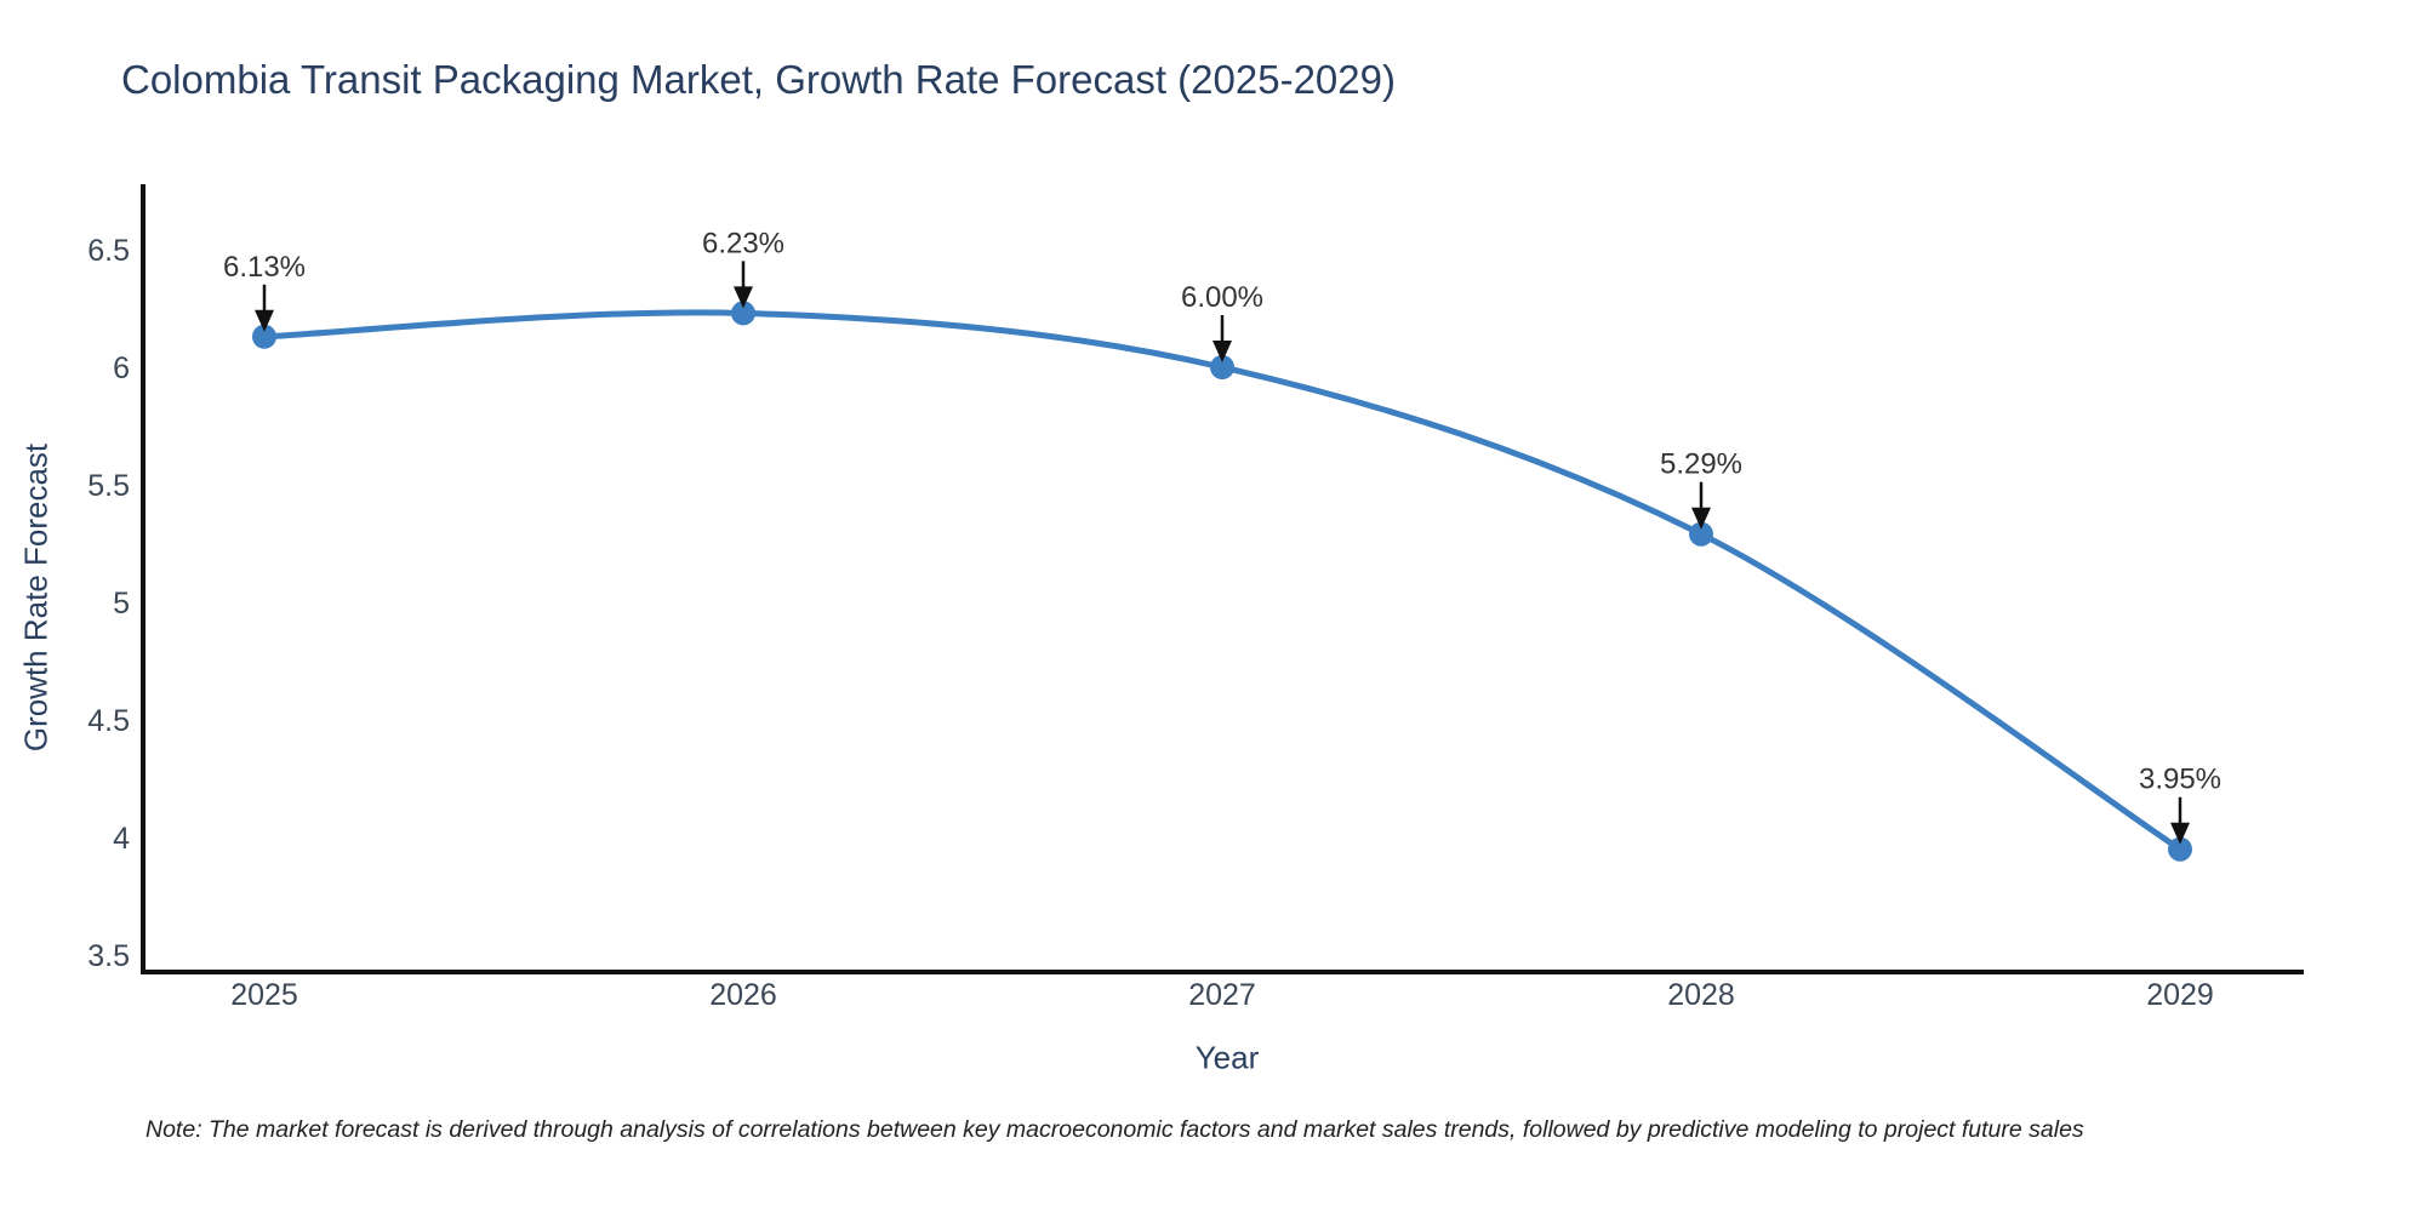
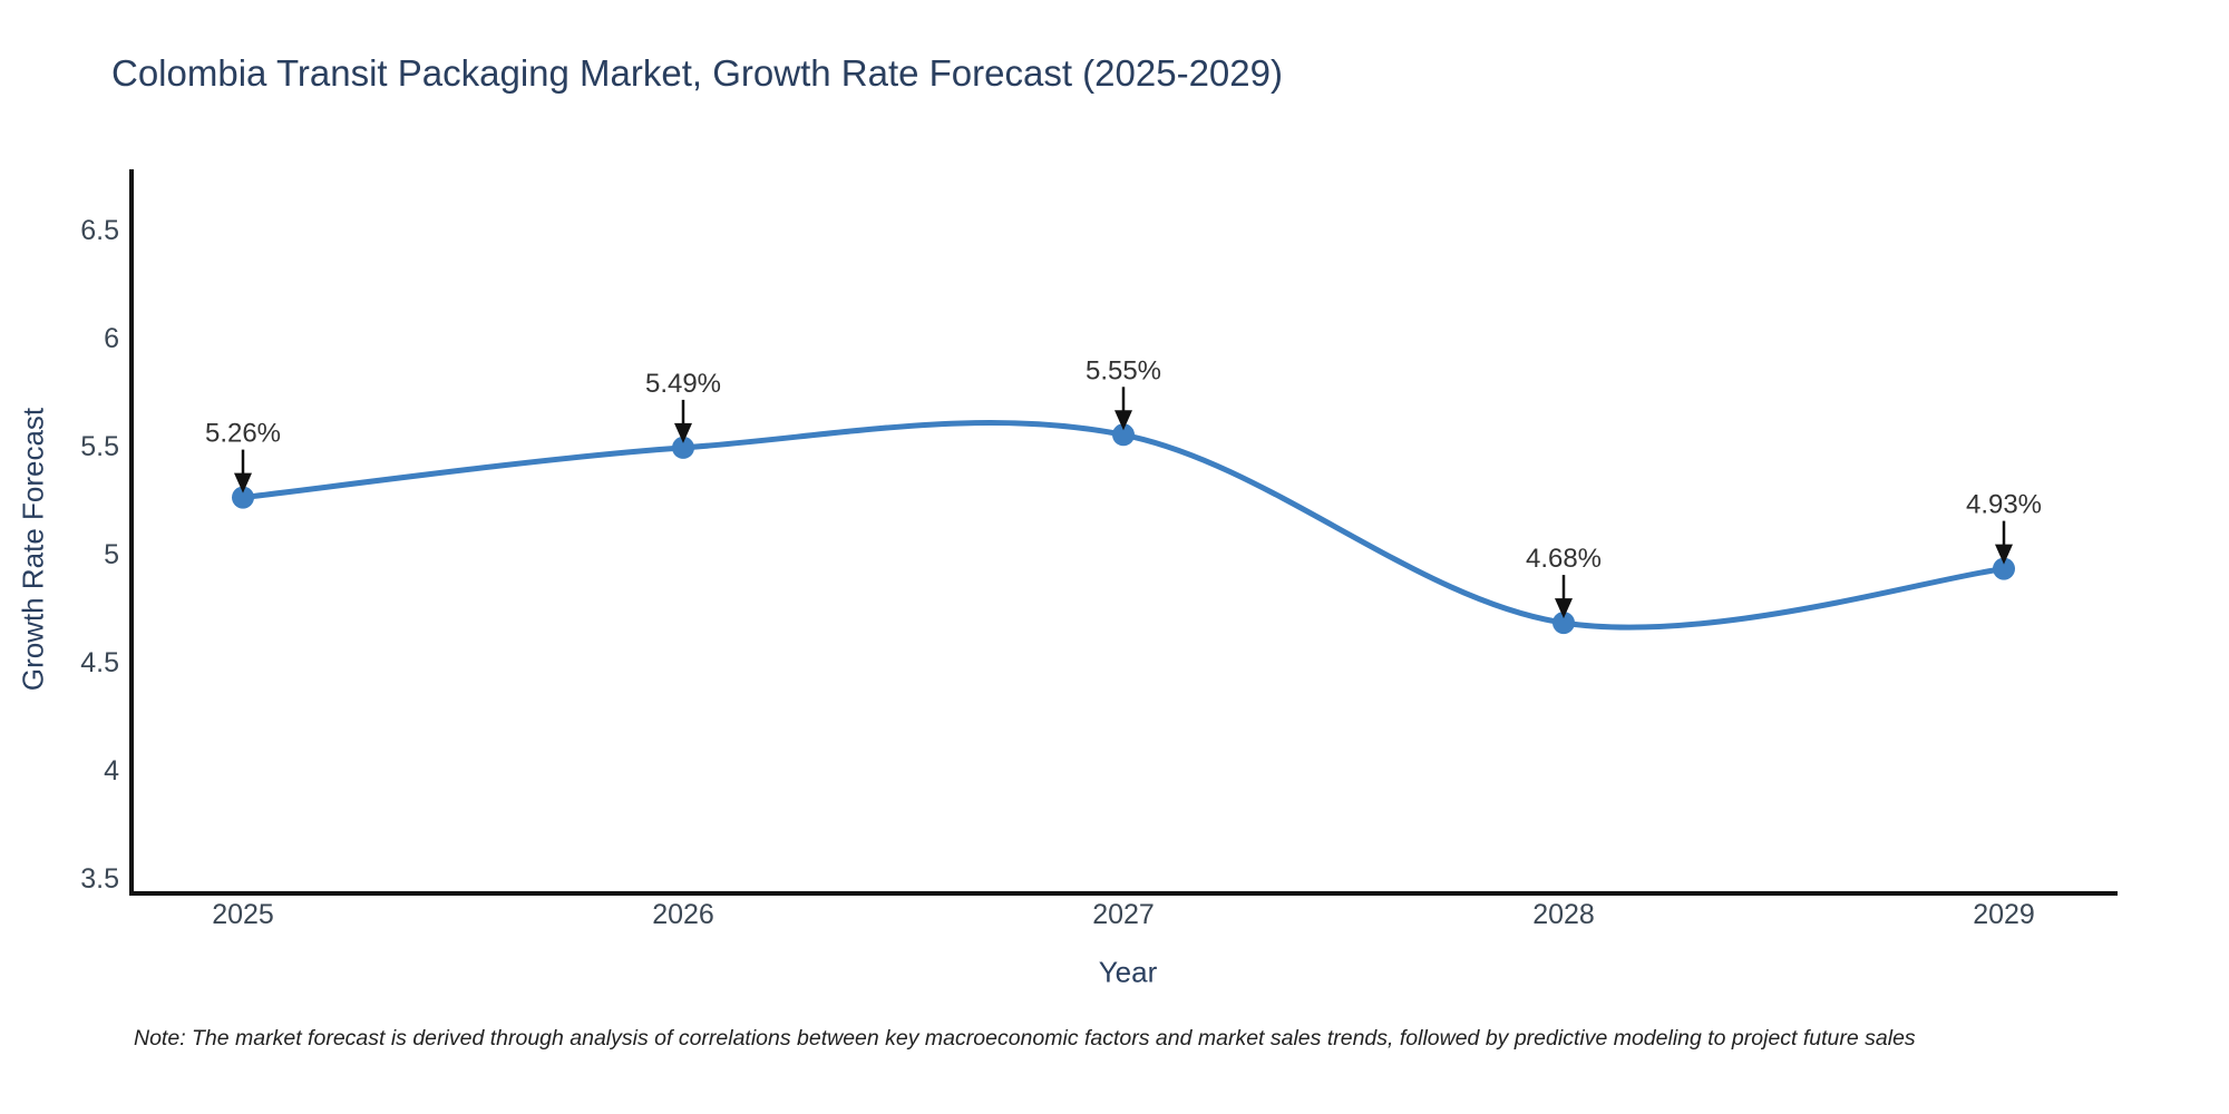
2025: 6.13% -> 5.26%
2026: 6.23% -> 5.49%
2027: 6.00% -> 5.55%
2028: 5.29% -> 4.68%
2029: 3.95% -> 4.93%
